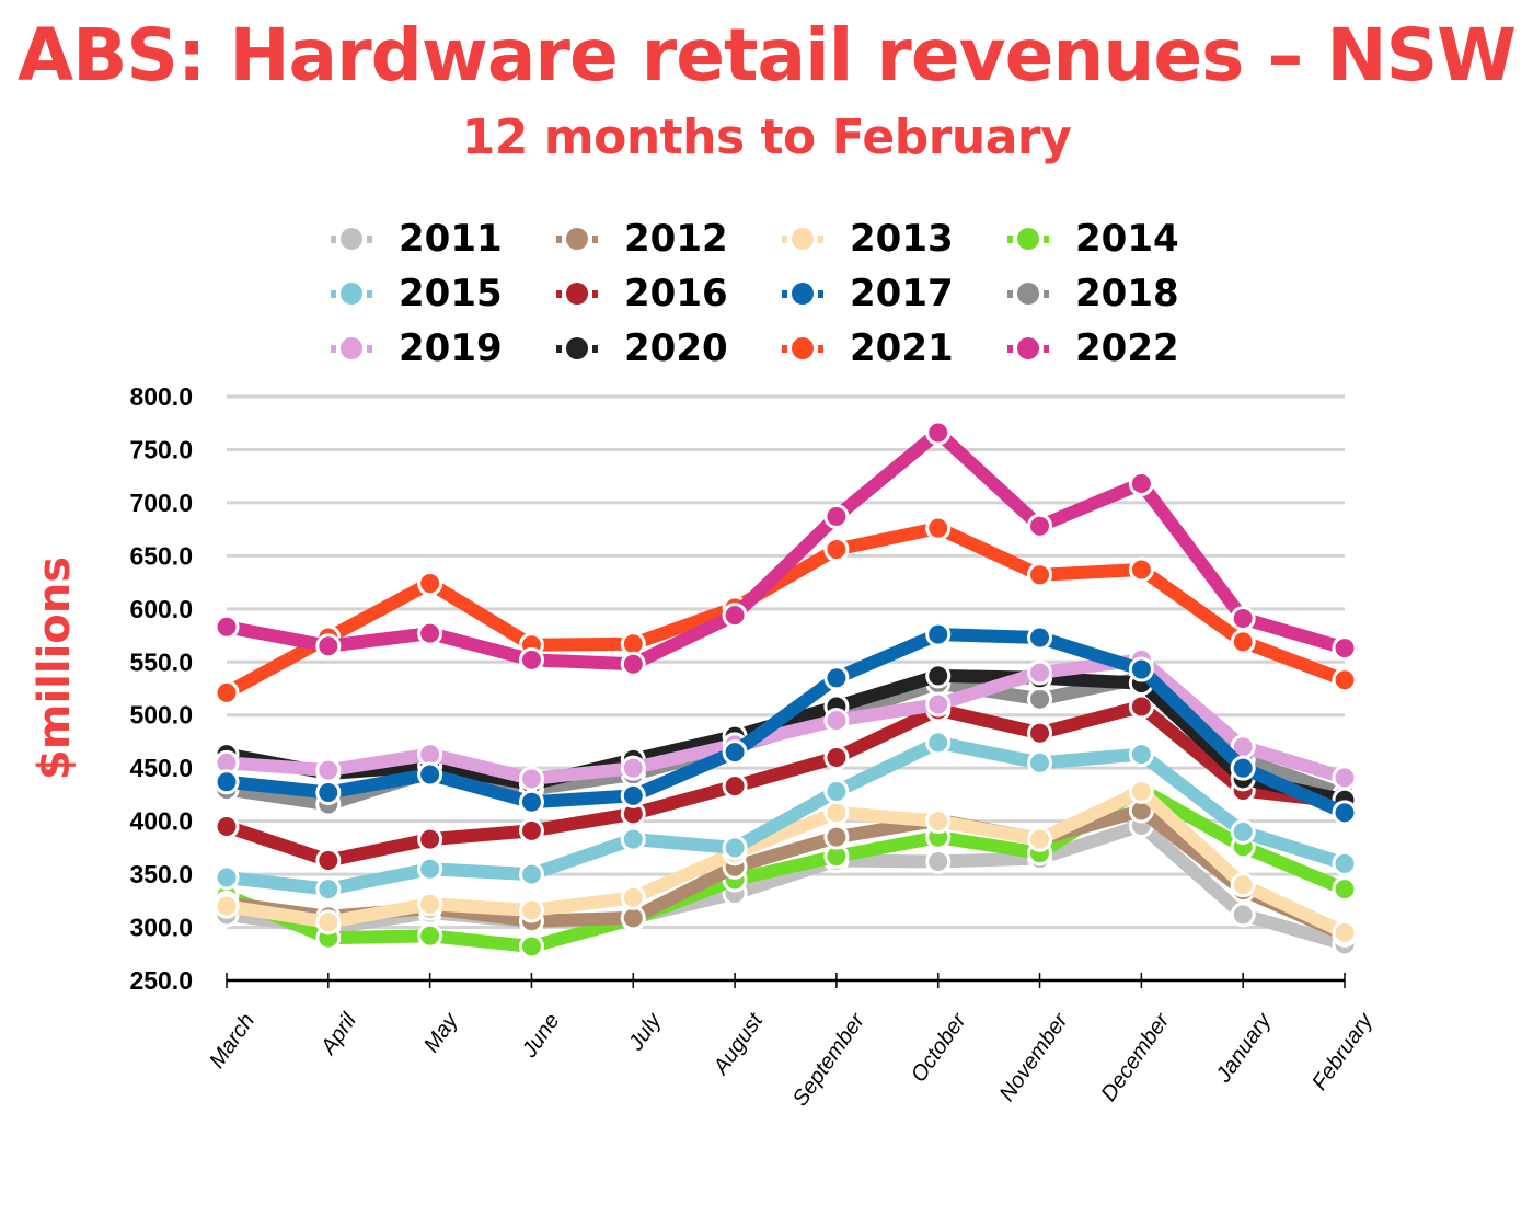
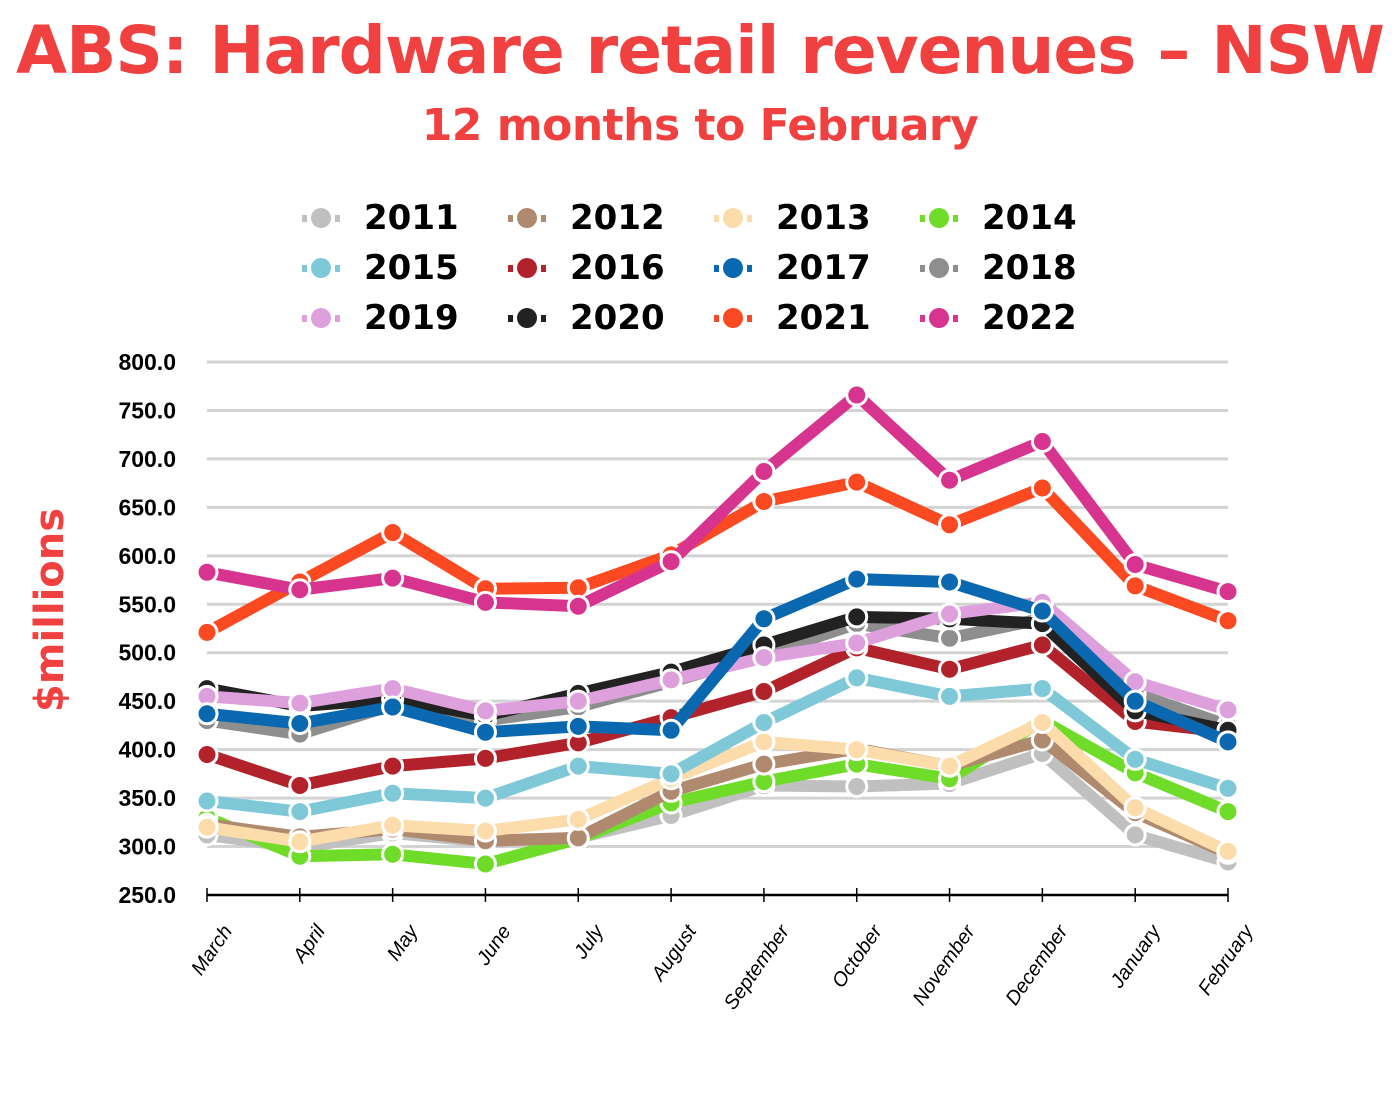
2017/August: 460 -> 420
2021/December: 640 -> 670
